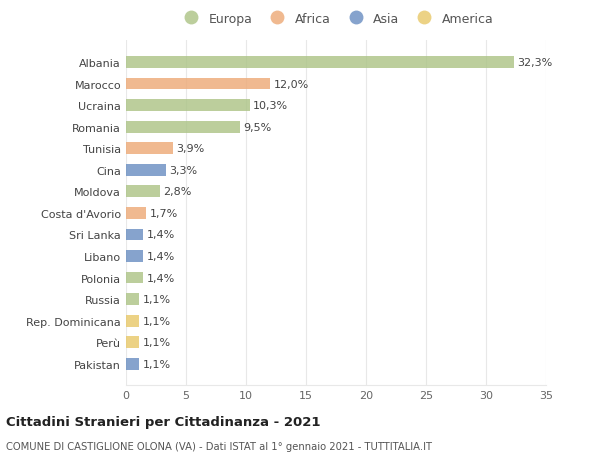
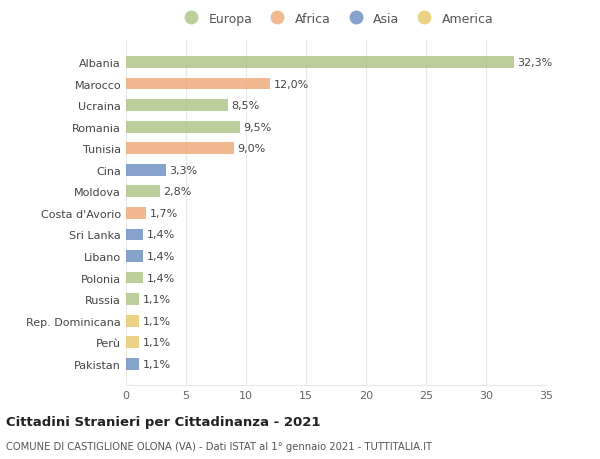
Ucraina: 10,3% -> 8,5%
Tunisia: 3,9% -> 9,0%
